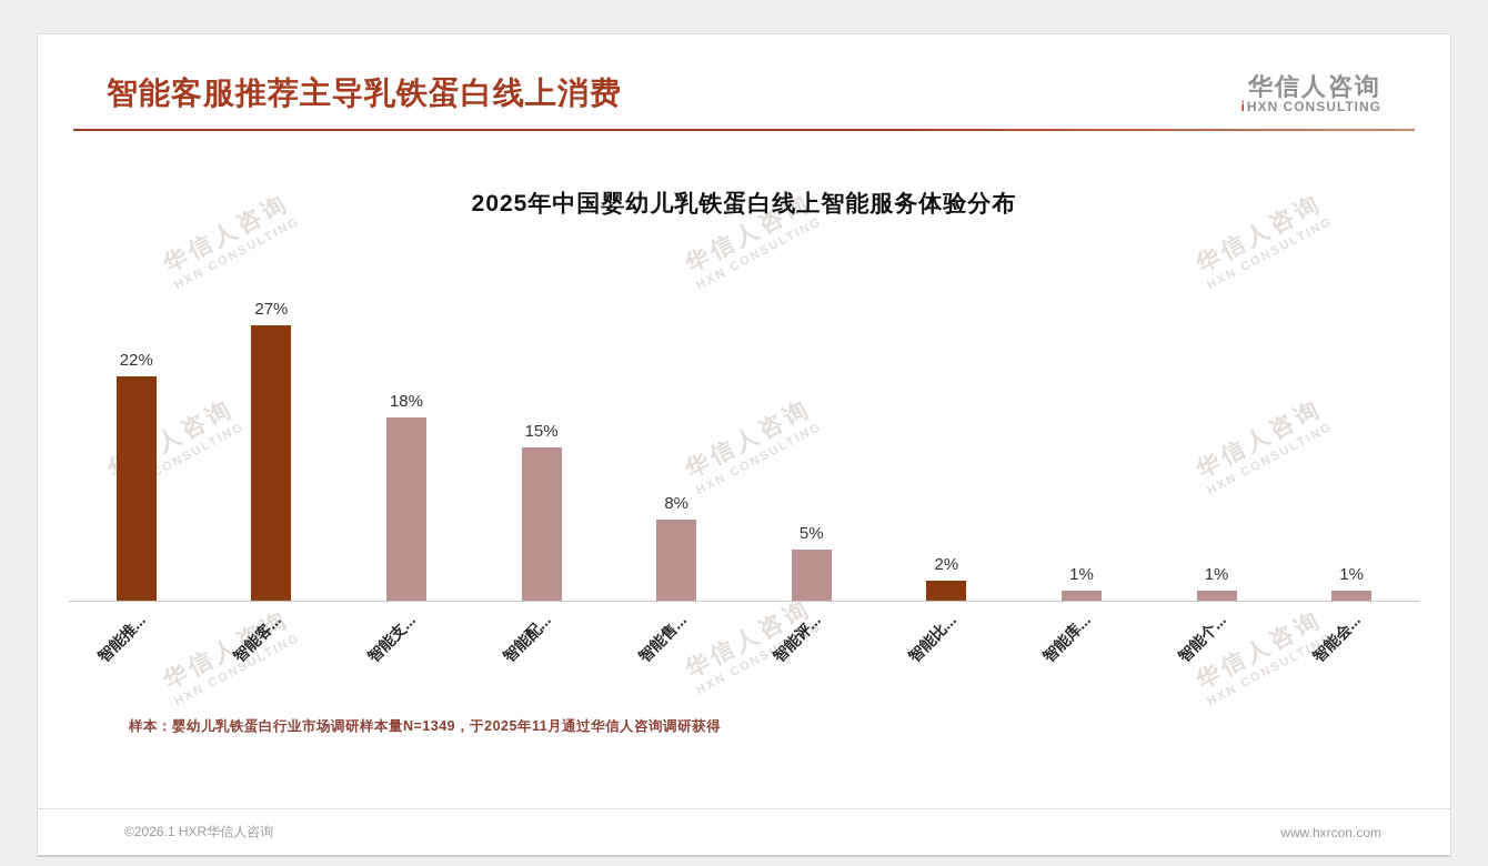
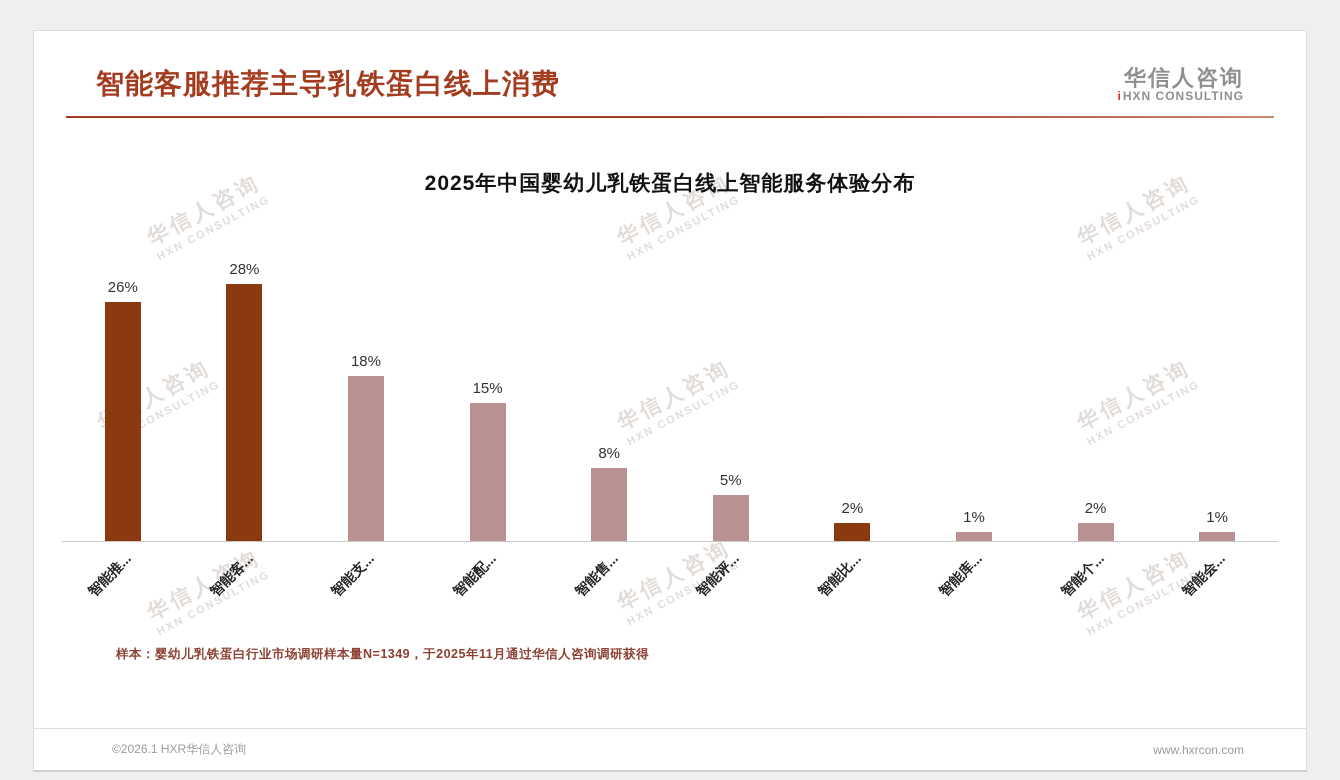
智能推...: 22% -> 26%
智能客...: 27% -> 28%
智能个...: 1% -> 2%
